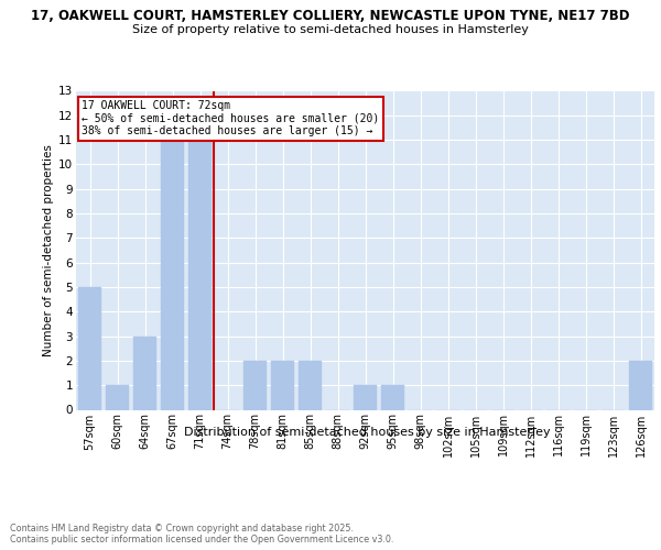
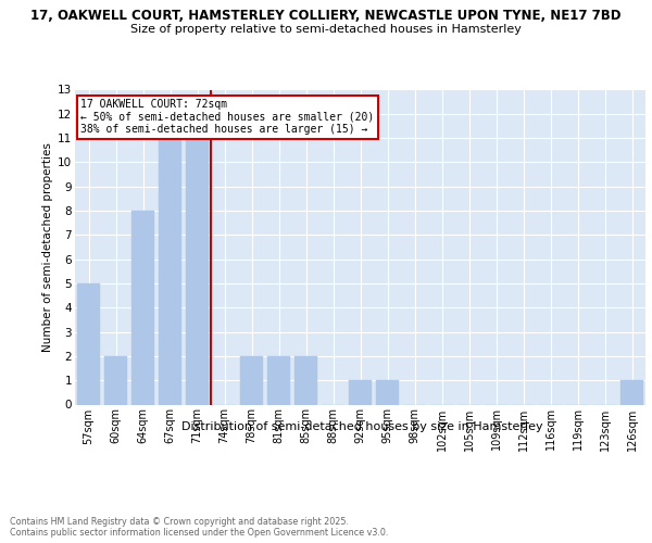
60sqm: 1 -> 2
64sqm: 3 -> 8
126sqm: 2 -> 1
